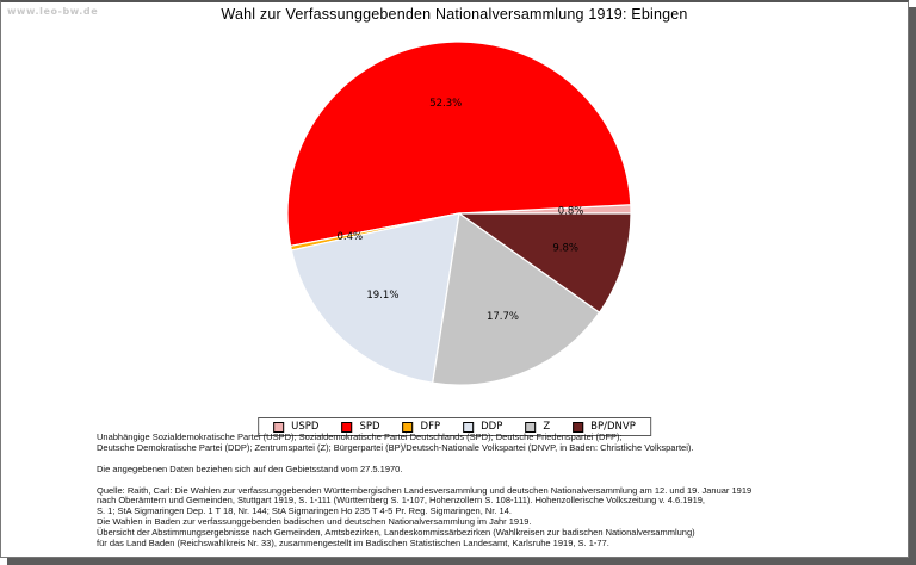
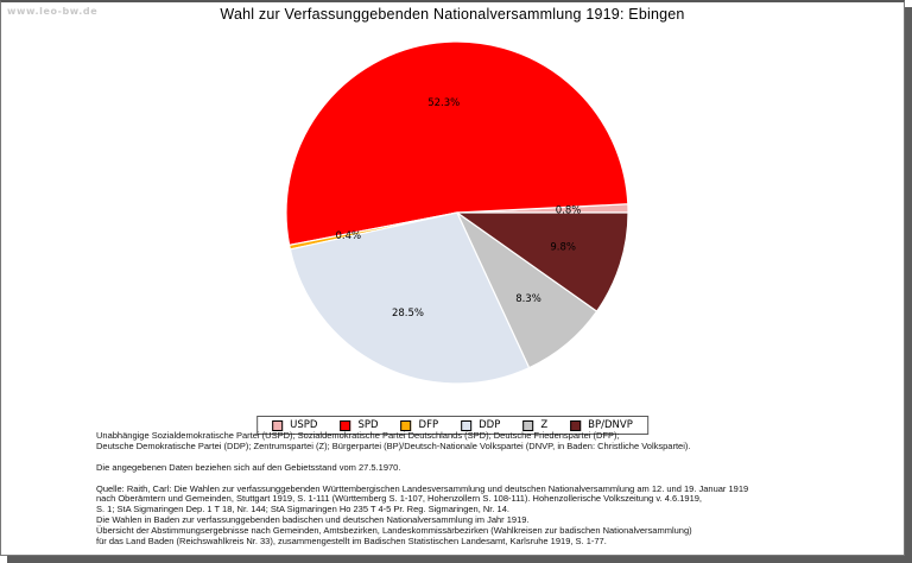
DDP: 19.1% -> 28.5%
Z: 17.7% -> 8.3%
